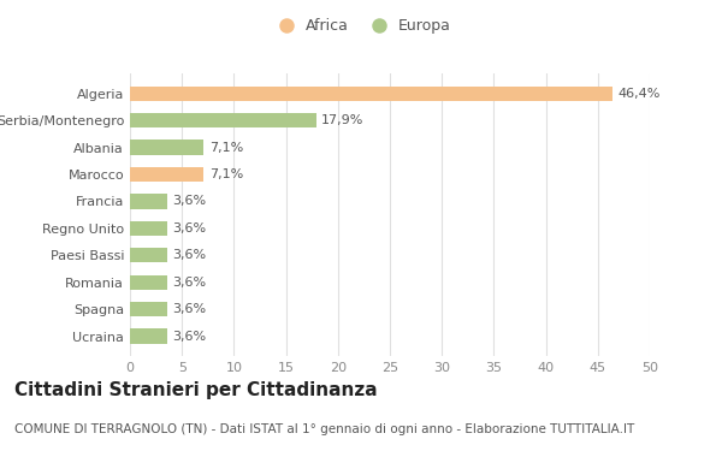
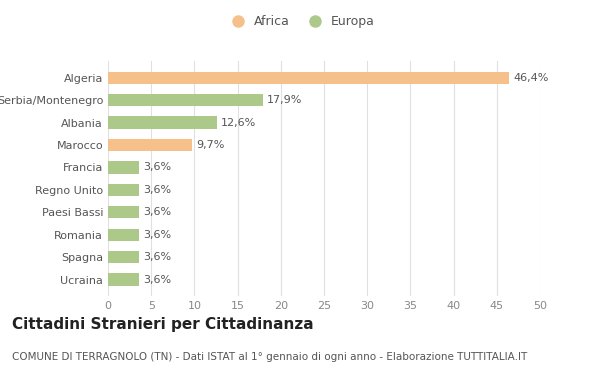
Albania: 7,1% -> 12,6%
Marocco: 7,1% -> 9,7%
